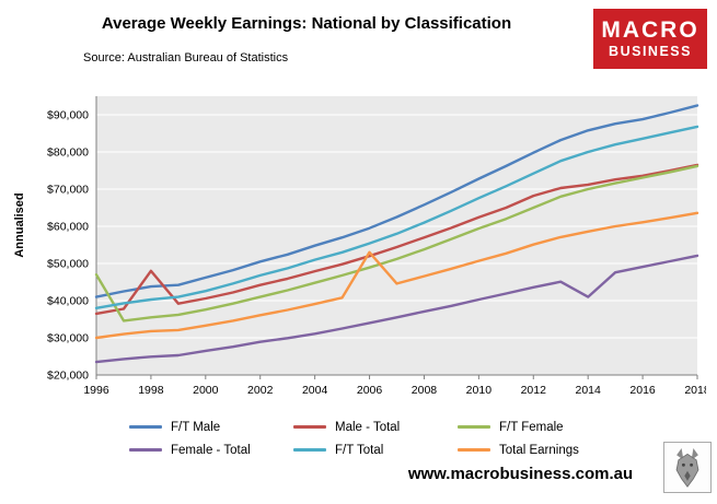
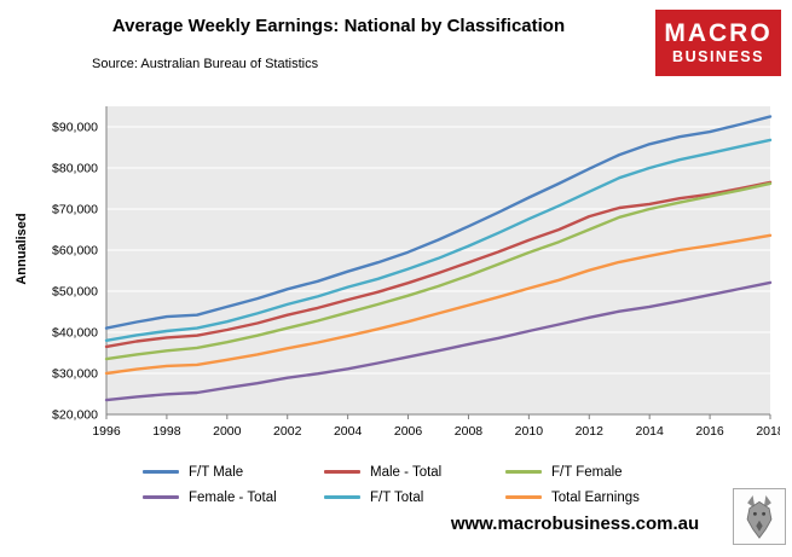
F/T Female/1996: $47000 -> $34000
Male - Total/1998: $48000 -> $39000
Total Earnings/2006: $53000 -> $43000
Female - Total/2014: $41000 -> $46000
